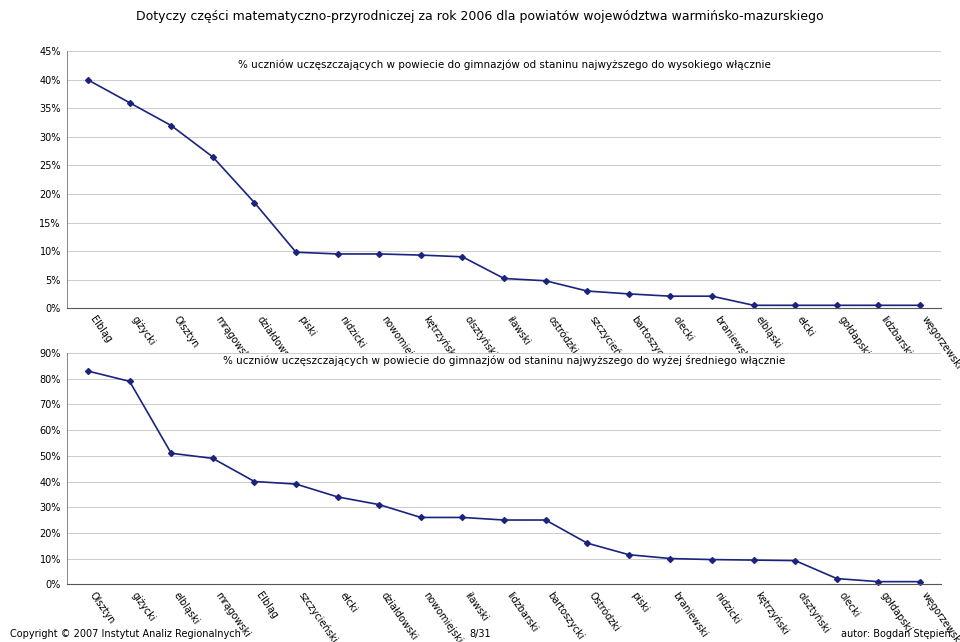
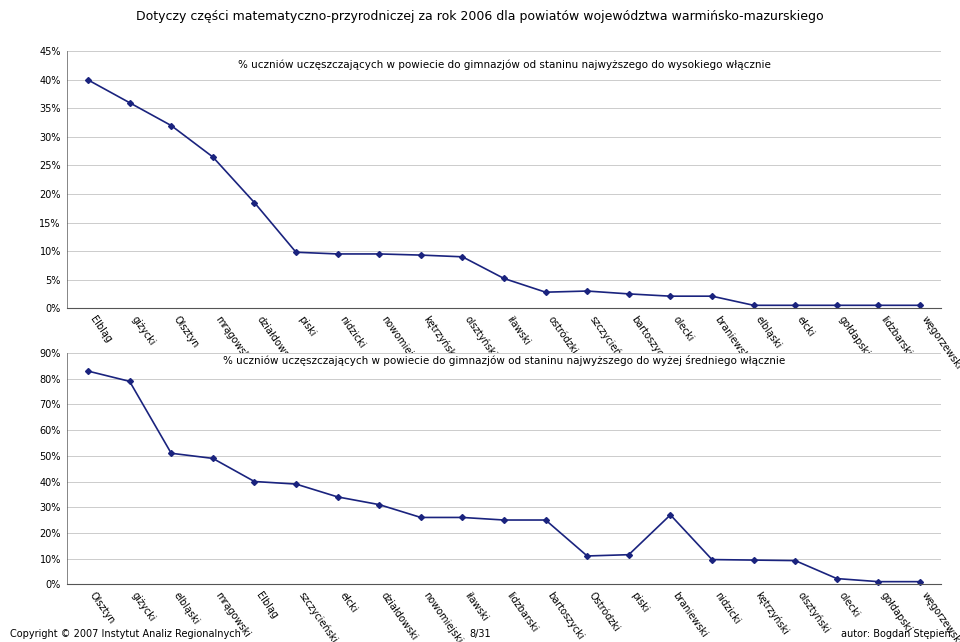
ostródzki: 4.8% -> 2.8%
Ostródzki: 16.0% -> 11.0%
braniewski: 10.0% -> 27.0%
